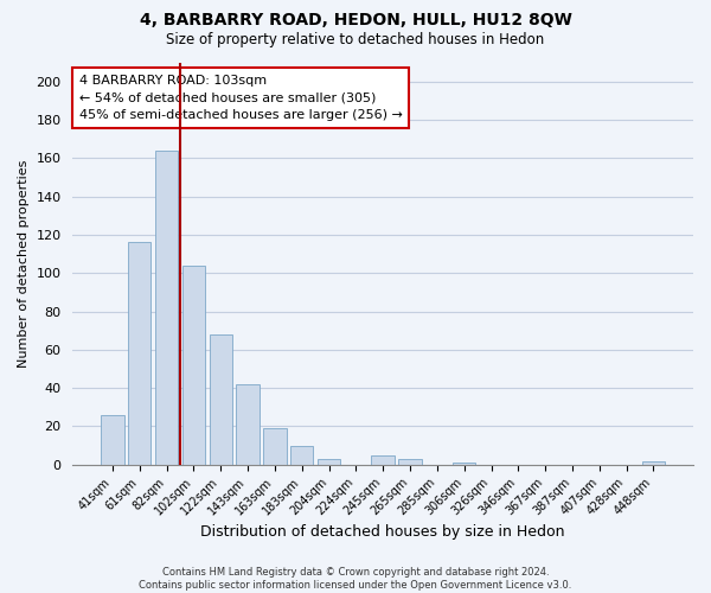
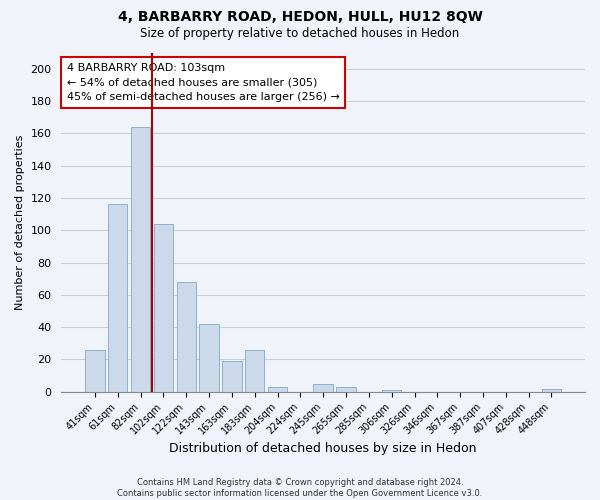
183sqm: 10 -> 26
